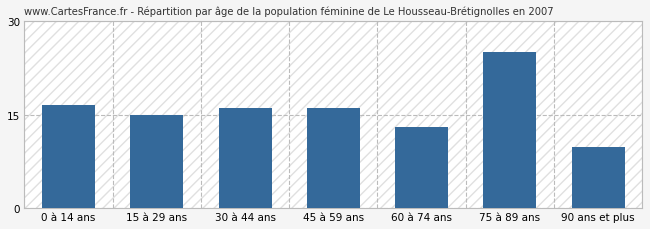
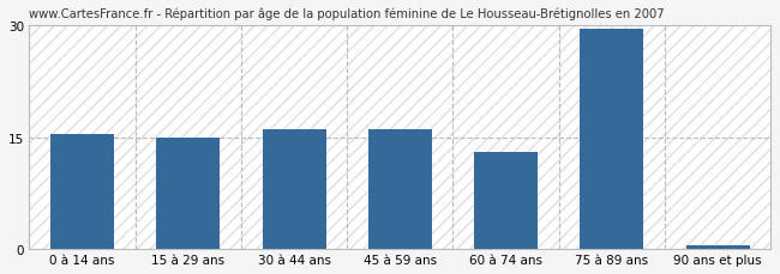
0 à 14 ans: 16.6 -> 15.5
75 à 89 ans: 25.0 -> 29.5
90 ans et plus: 9.8 -> 0.5
